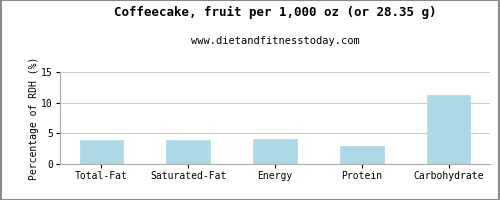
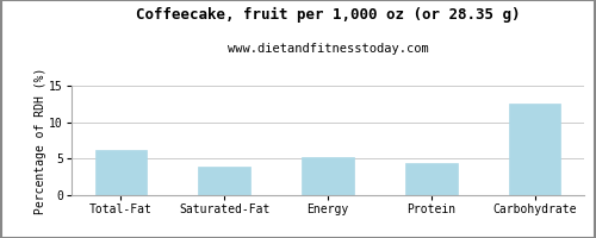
Total-Fat: 3.9 -> 6.2
Energy: 4.0 -> 5.2
Protein: 3.0 -> 4.4
Carbohydrate: 11.2 -> 12.6
